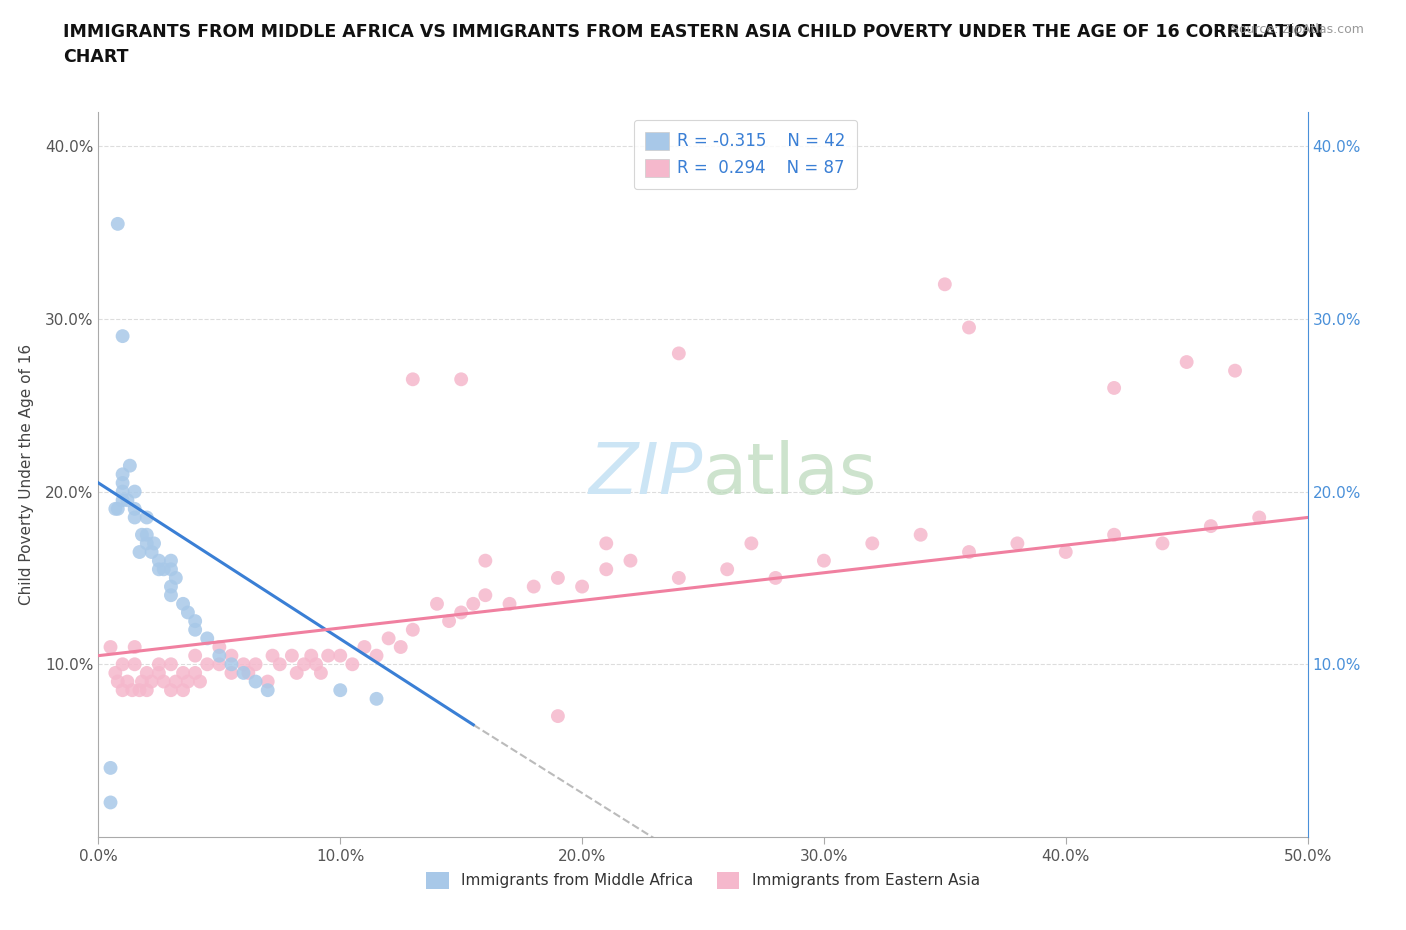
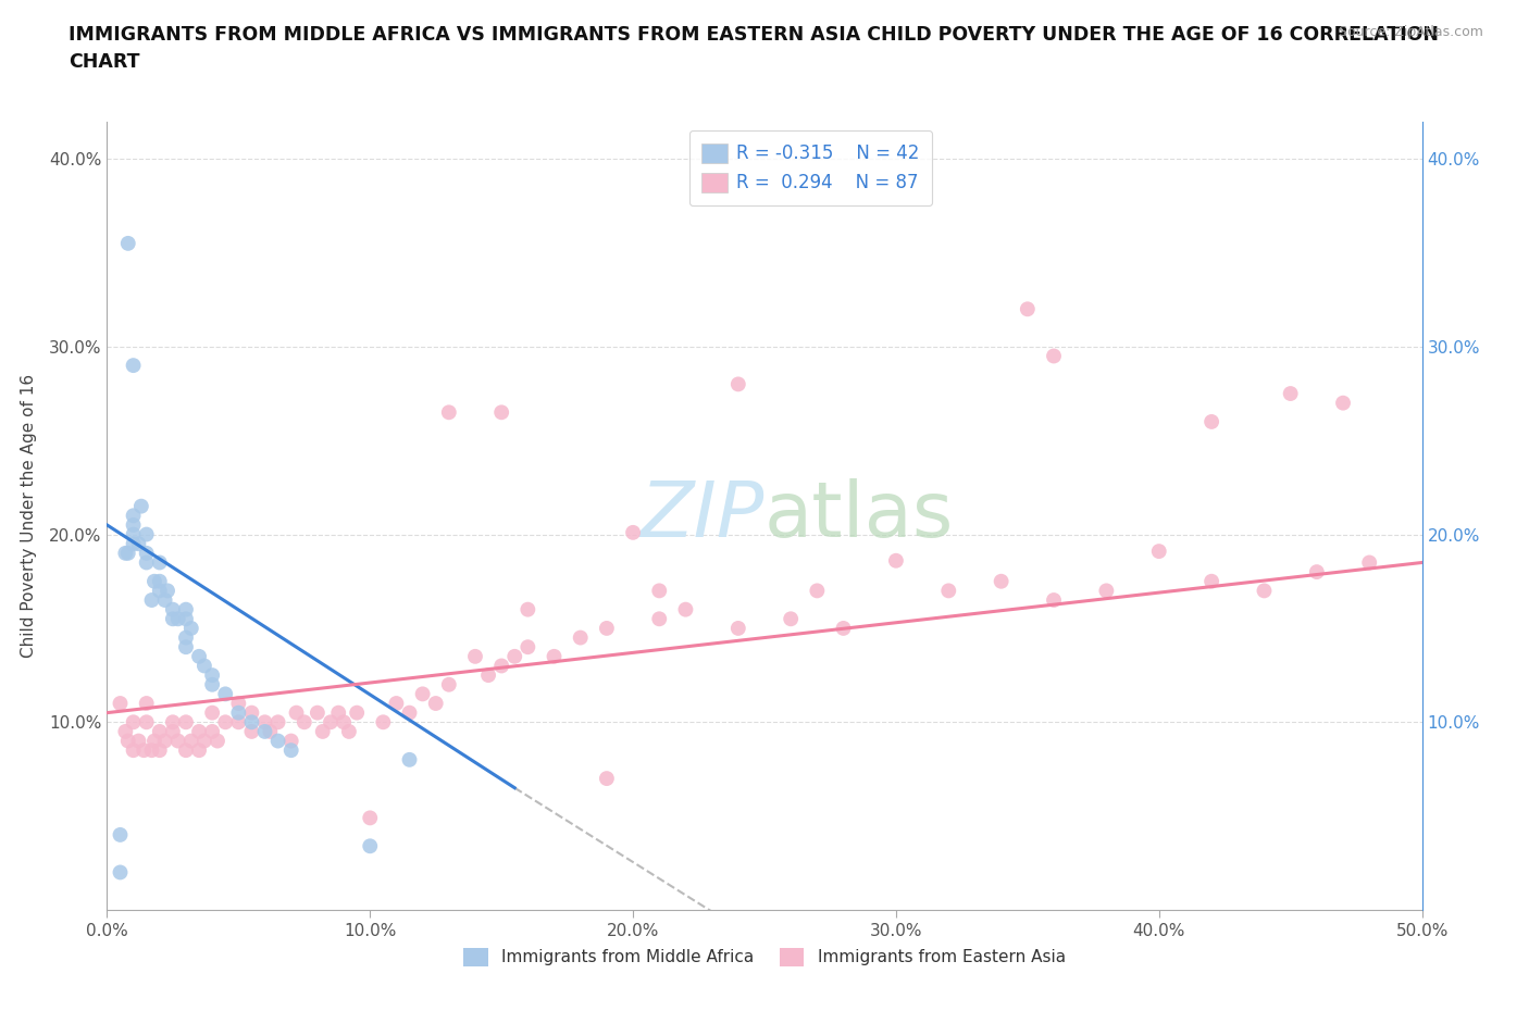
Immigrants from Middle Africa/10.0%: 8.5% -> 3.4%
Immigrants from Eastern Asia/10.0%: 10.5% -> 4.9%
Immigrants from Eastern Asia/20.0%: 14.5% -> 20.1%
Immigrants from Eastern Asia/30.0%: 16.0% -> 18.6%
Immigrants from Eastern Asia/40.0%: 16.5% -> 19.1%
